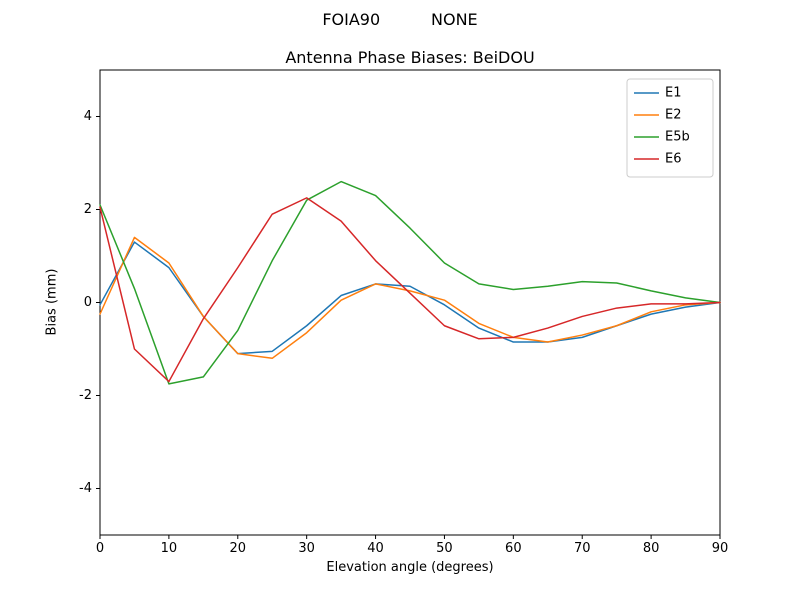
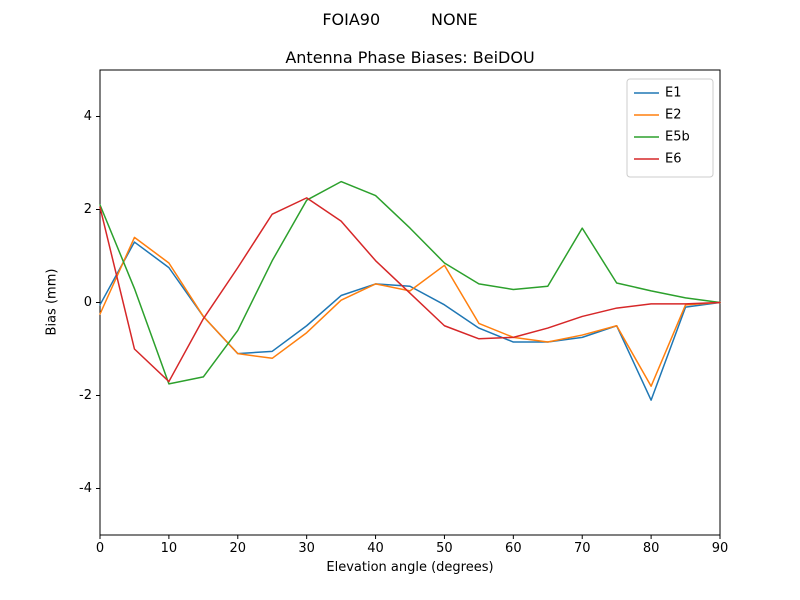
E2/50: 0.1 -> 0.8
E5b/70: 0.5 -> 1.6
E1/80: -0.2 -> -2.1
E2/80: -0.2 -> -1.8
